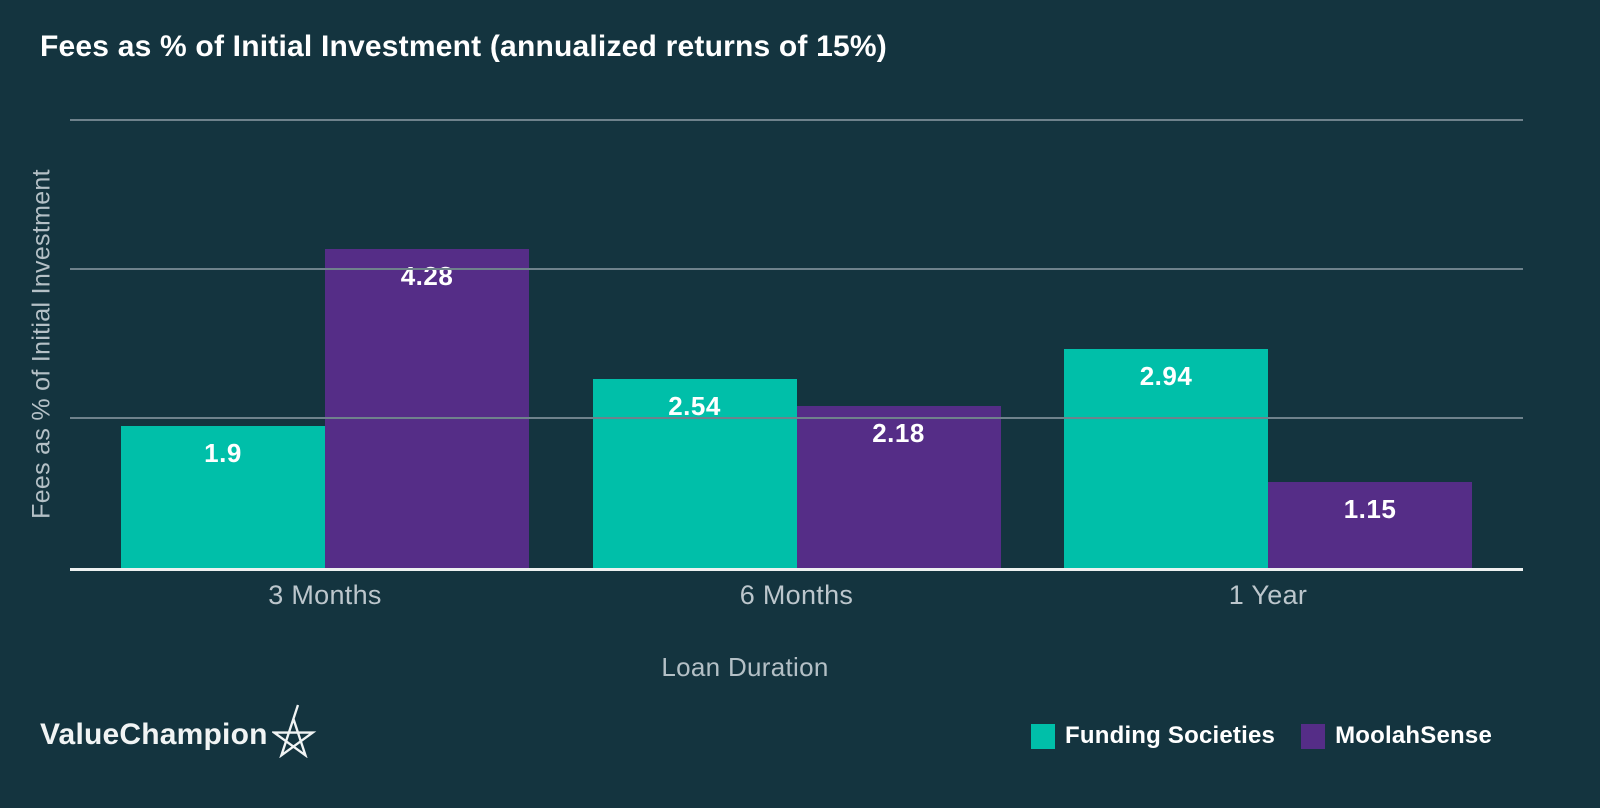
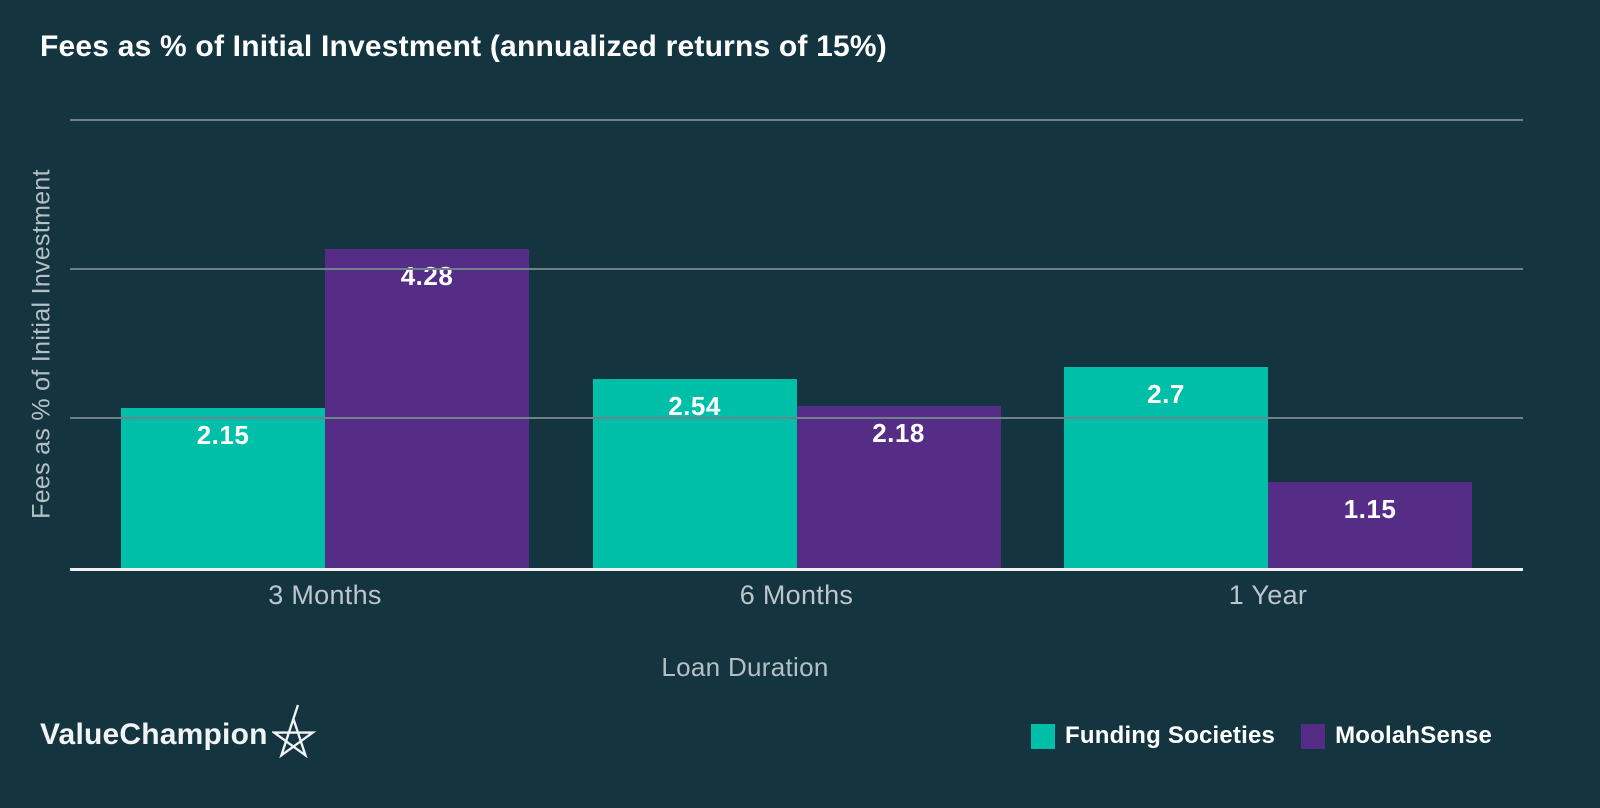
Funding Societies/3 Months: 1.9 -> 2.15
Funding Societies/1 Year: 2.94 -> 2.7
